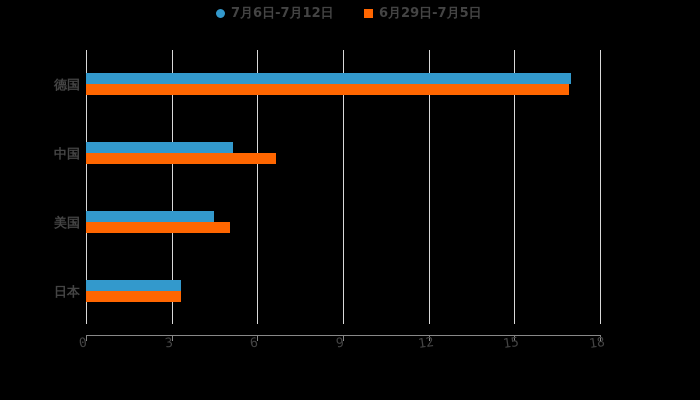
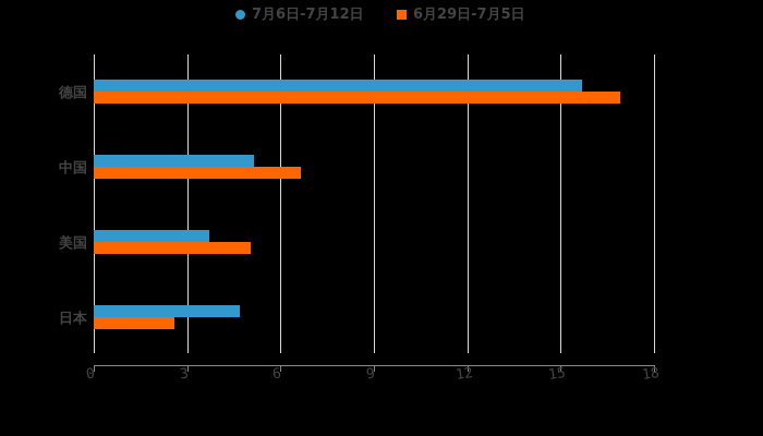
7月6日-7月12日/德国: 17.0 -> 15.7
7月6日-7月12日/美国: 4.5 -> 3.7
7月6日-7月12日/日本: 3.3 -> 4.7
6月29日-7月5日/日本: 3.3 -> 2.6
